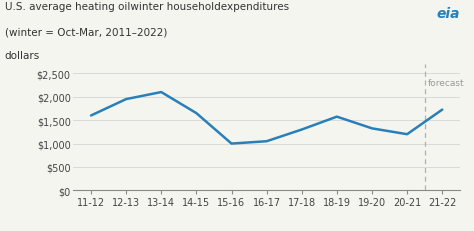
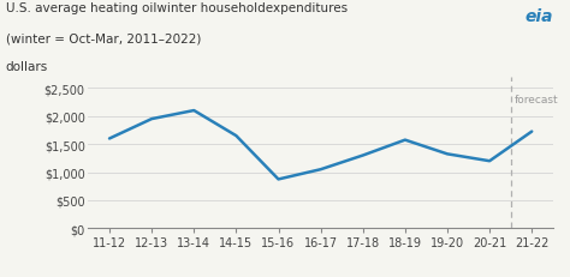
15-16: $1,000 -> $880
